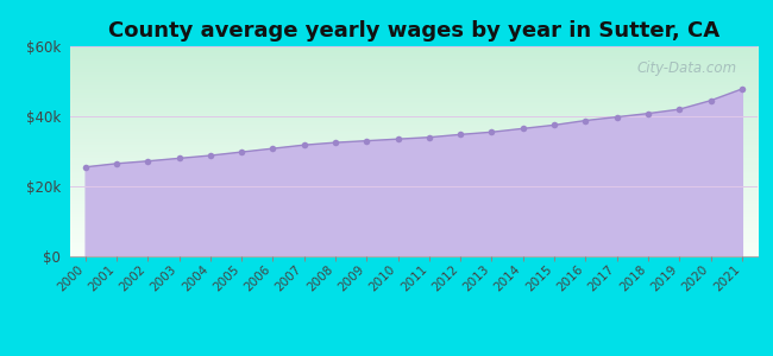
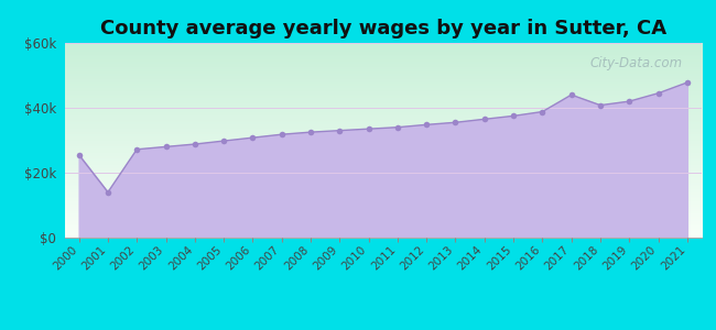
2001: $26.5k -> $14.0k
2017: $39.8k -> $44.0k
